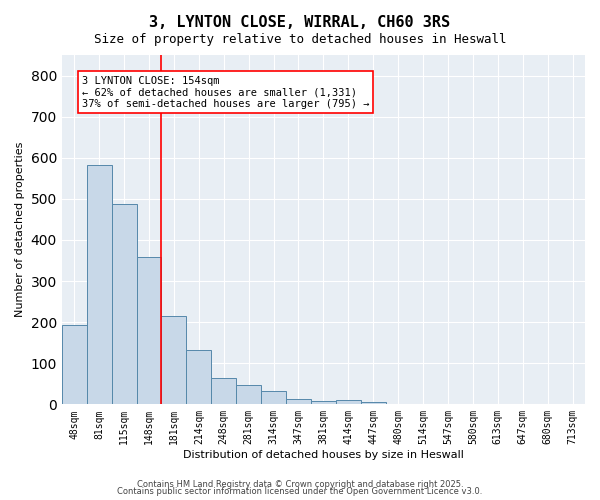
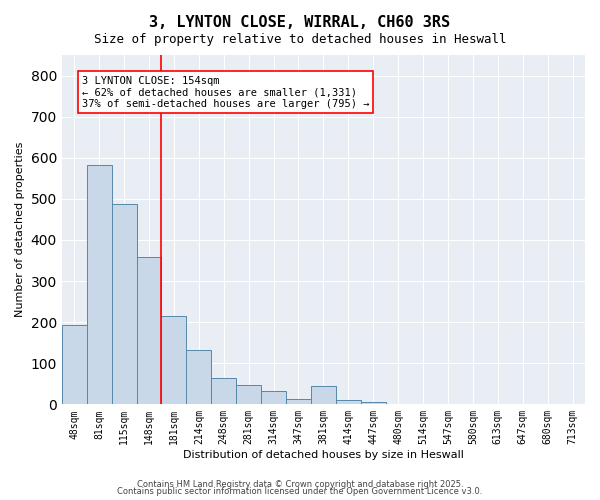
381sqm: 8 -> 45
